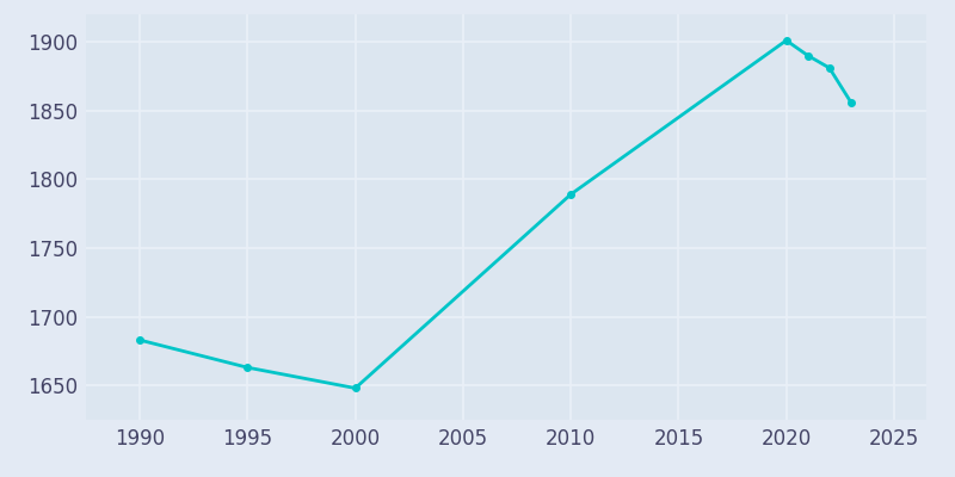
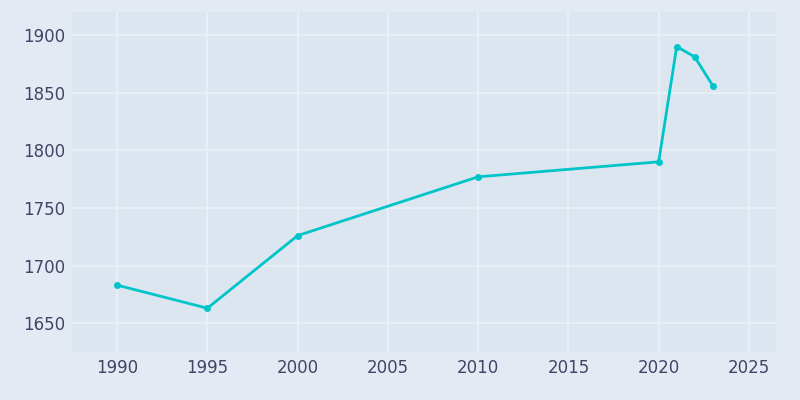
2000: 1648 -> 1726
2010: 1789 -> 1777
2020: 1901 -> 1790
